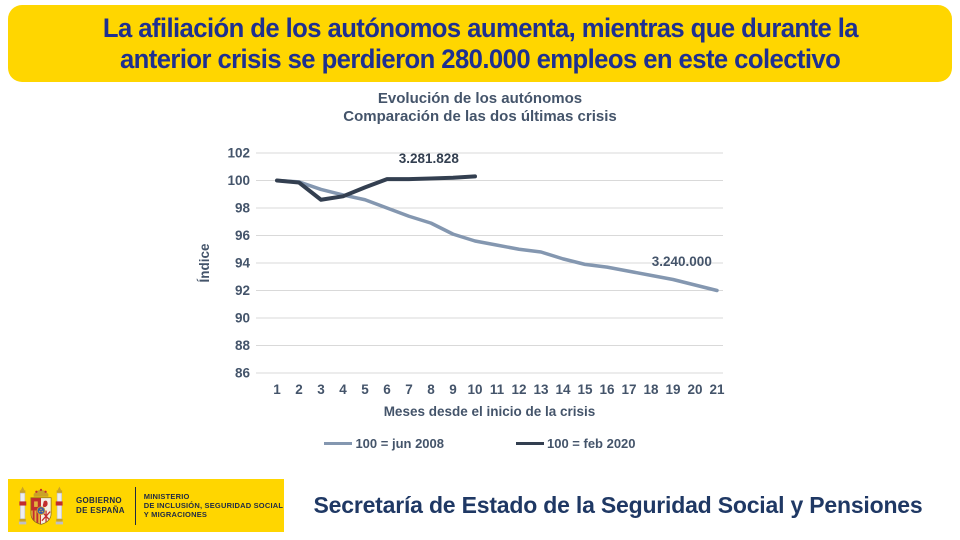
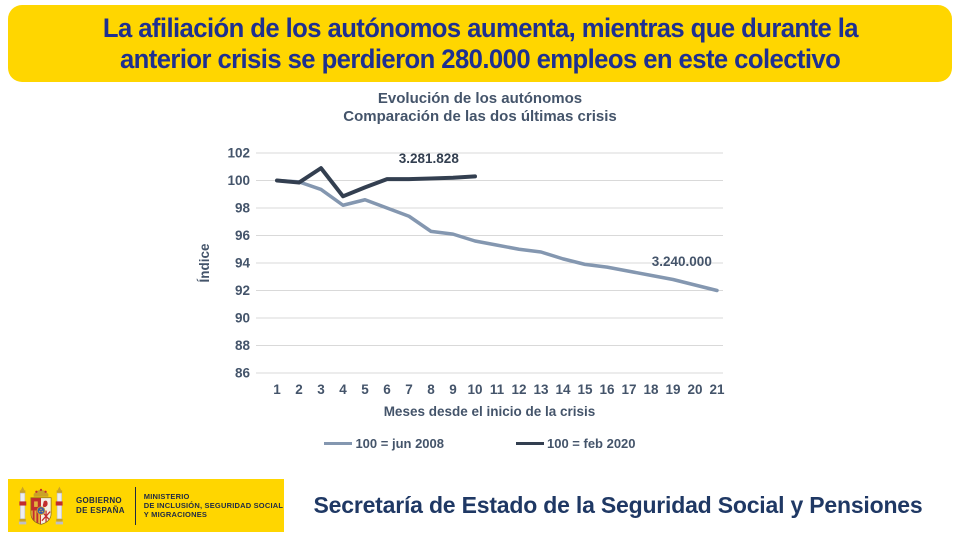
100 = feb 2020/3: 98.6 -> 100.9
100 = jun 2008/4: 99.0 -> 98.2
100 = jun 2008/8: 96.9 -> 96.3
